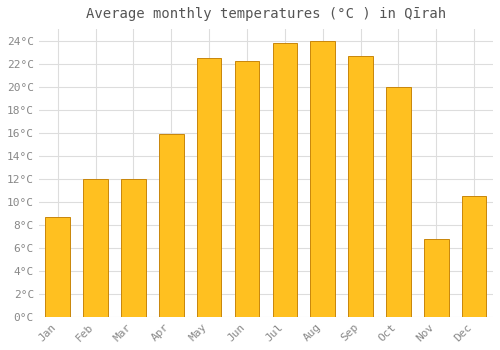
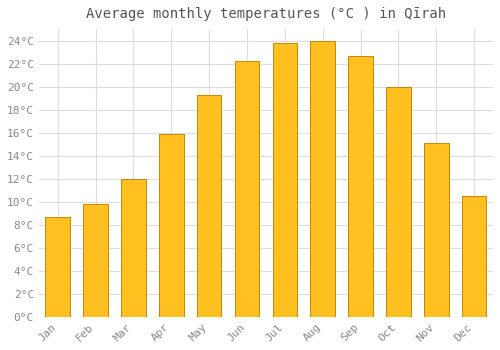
Feb: 12.0°C -> 9.8°C
May: 22.5°C -> 19.3°C
Nov: 6.8°C -> 15.1°C
